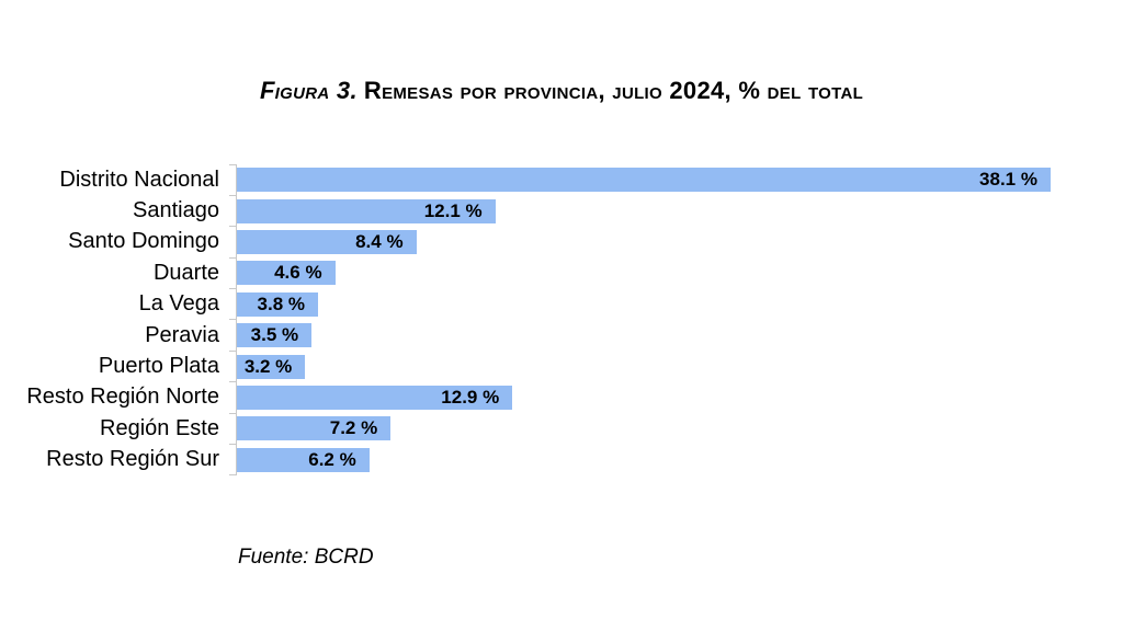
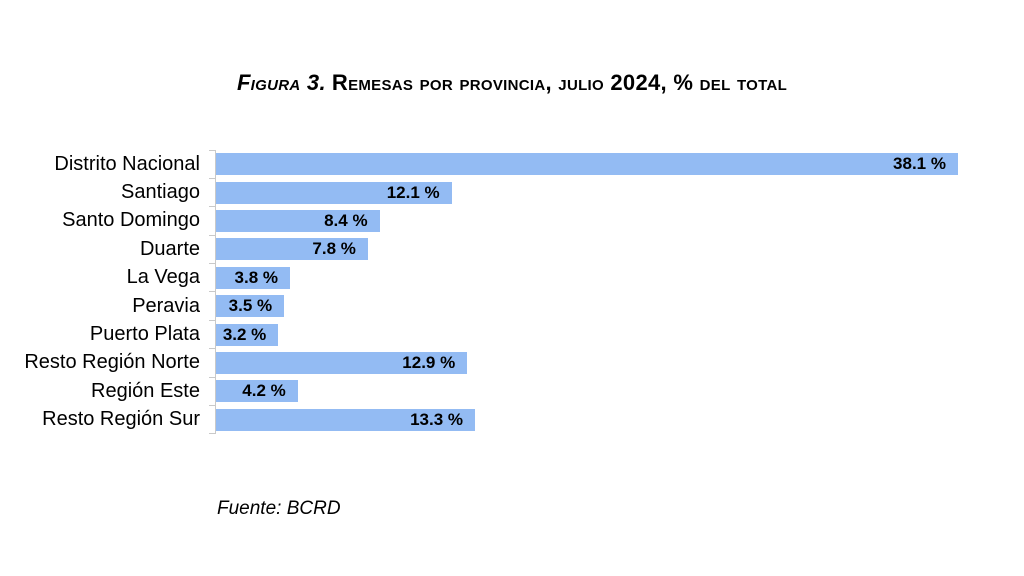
Duarte: 4.6 -> 7.8
Región Este: 7.2 -> 4.2
Resto Región Sur: 6.2 -> 13.3
